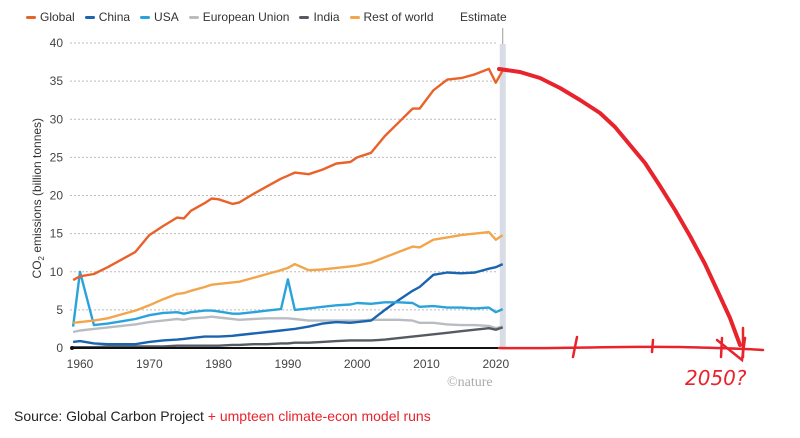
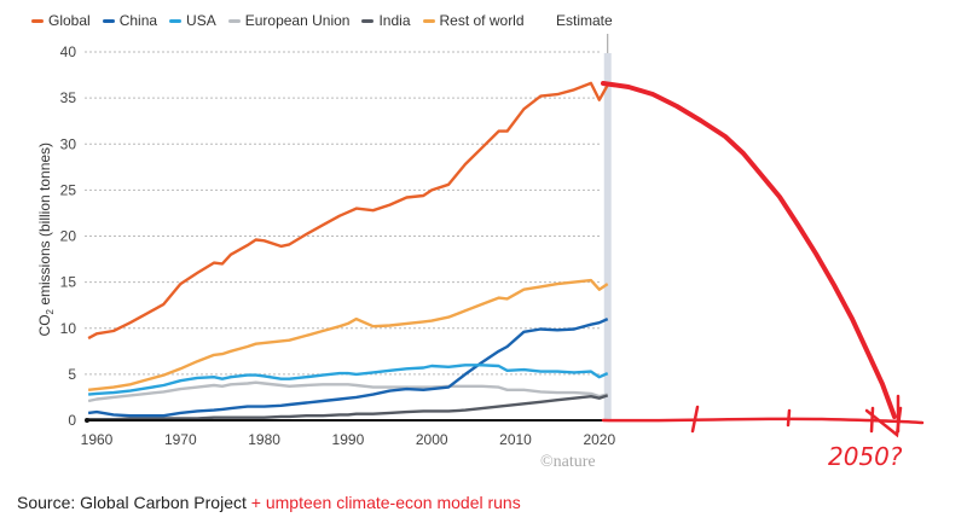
USA/1960: 10 -> 3
USA/1990: 9 -> 5
